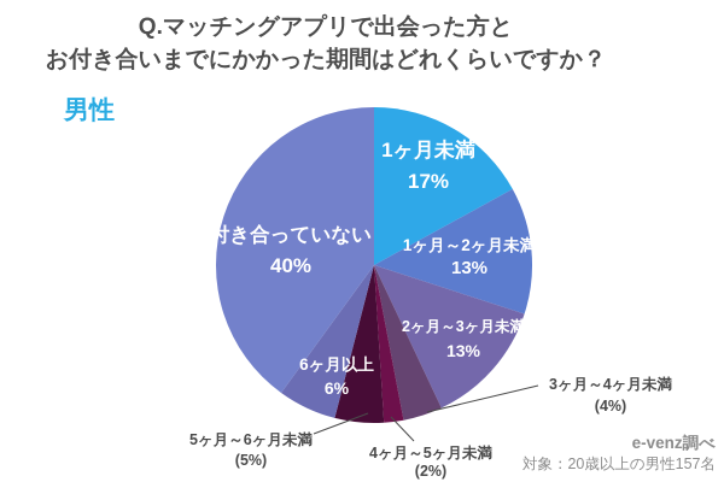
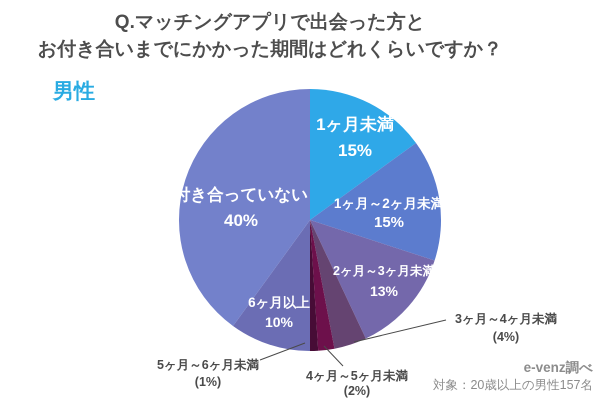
1ヶ月未満: 17% -> 15%
1ヶ月～2ヶ月未満: 13% -> 15%
5ヶ月～6ヶ月未満: 5% -> 1%
6ヶ月以上: 6% -> 10%
